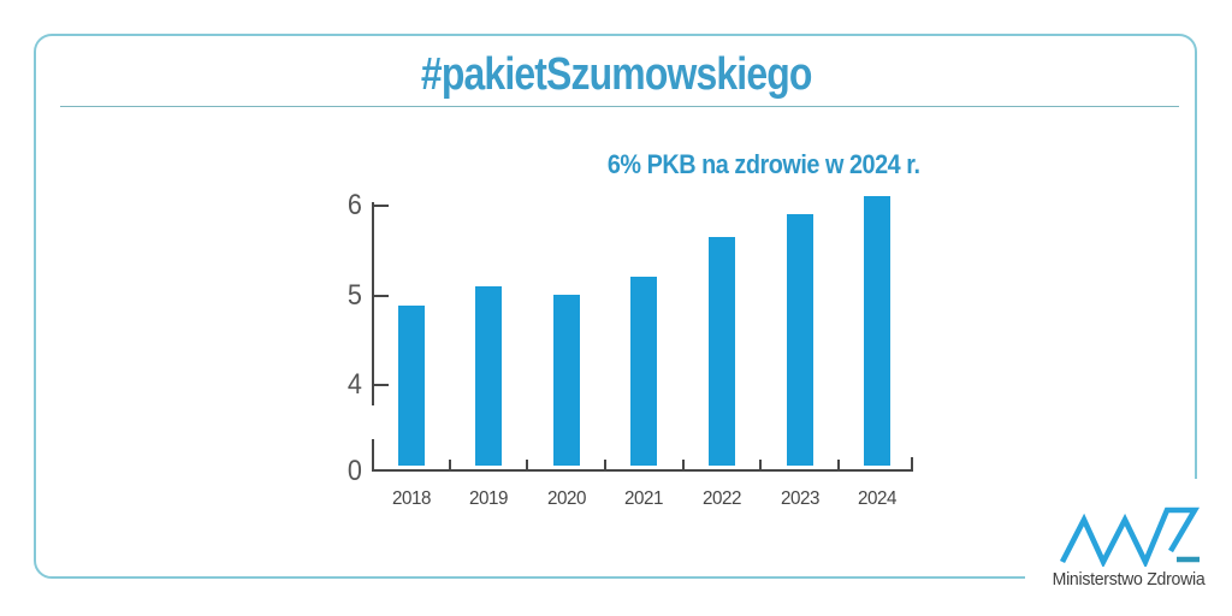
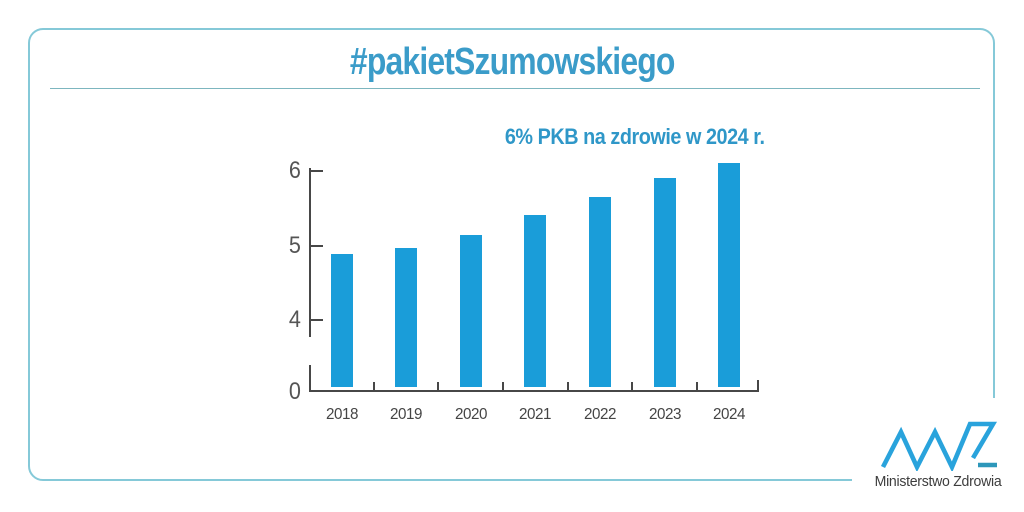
2019: 5.0 -> 4.9
2020: 4.9 -> 5.0
2021: 5.1 -> 5.3
